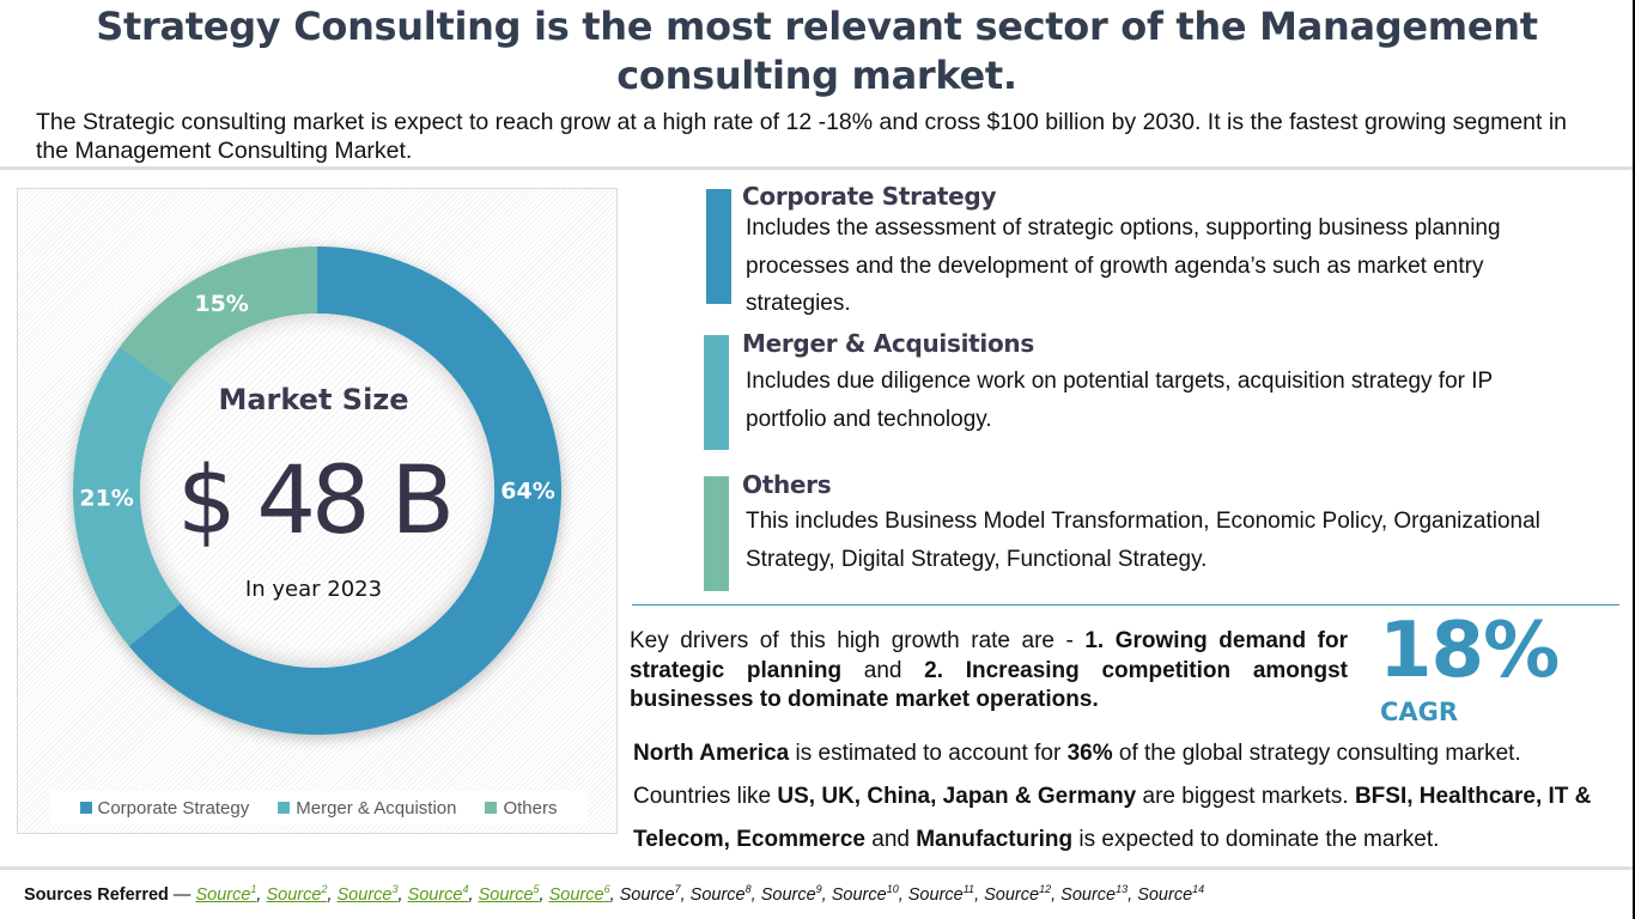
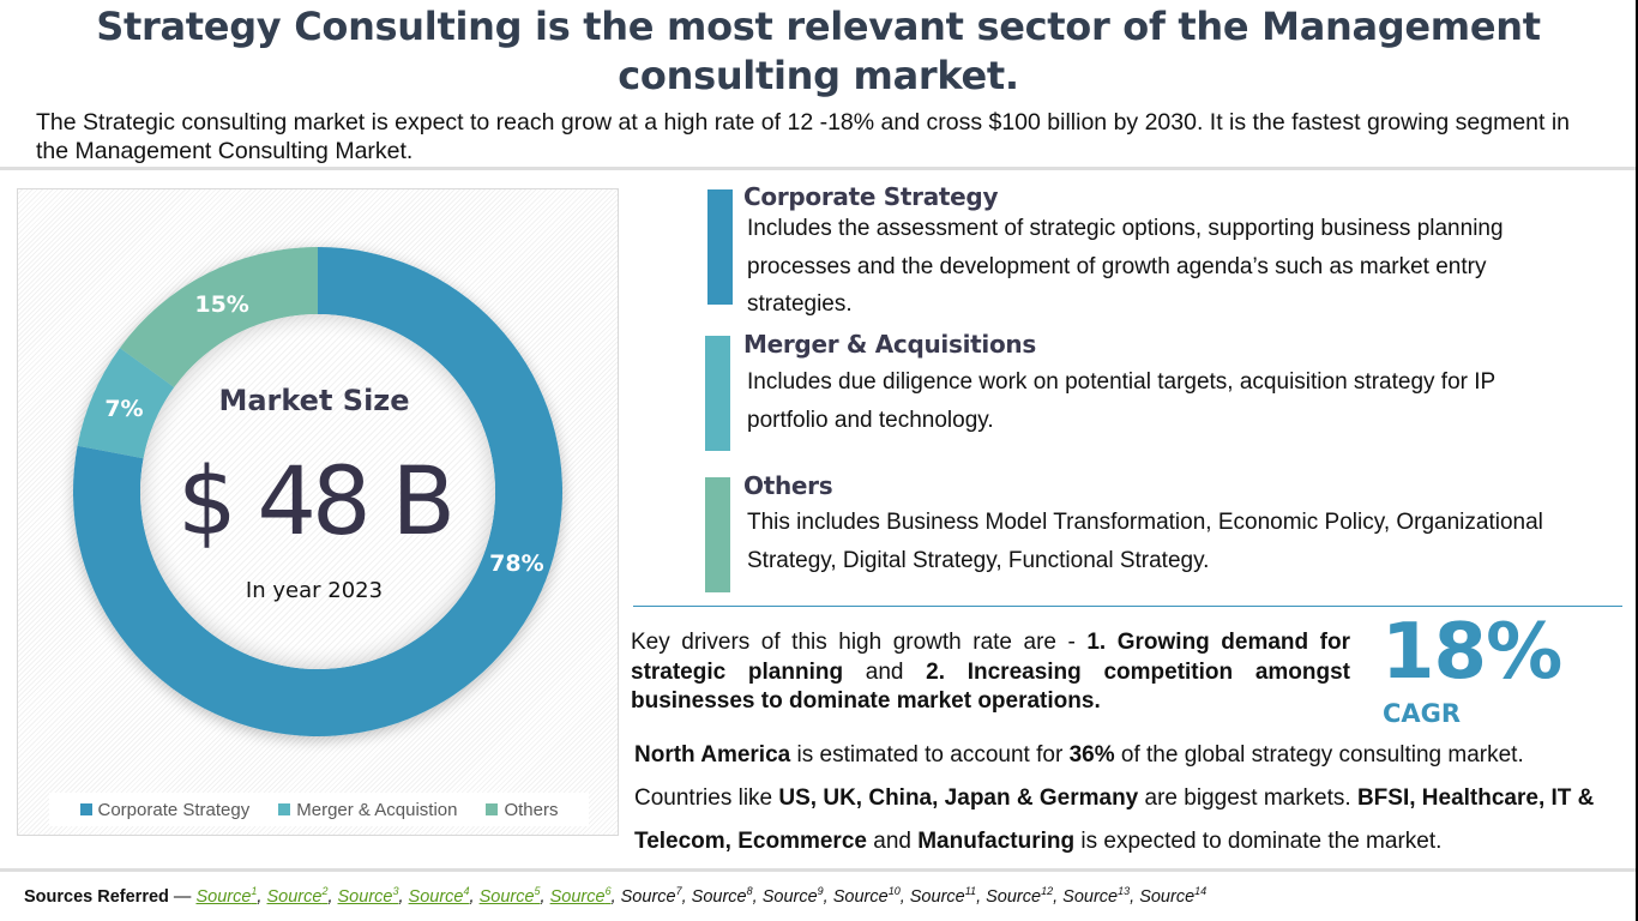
Corporate Strategy: 64% -> 78%
Merger & Acquistion: 21% -> 7%
